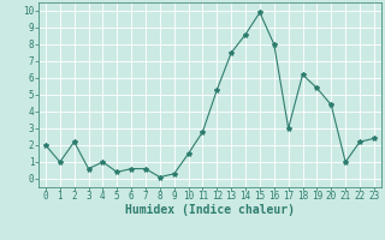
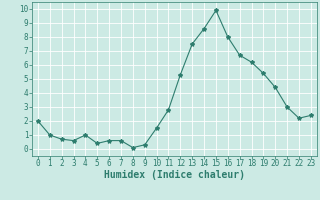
2: 2.2 -> 0.7
17: 3.0 -> 6.7
21: 1.0 -> 3.0
